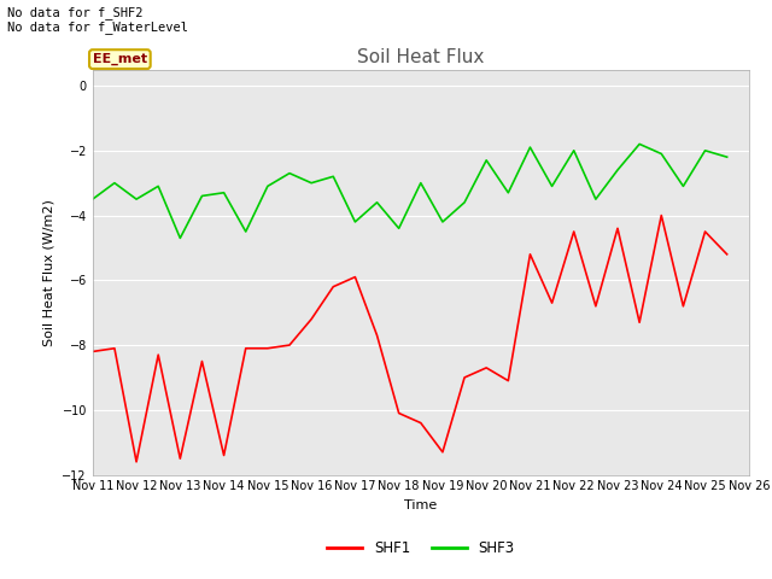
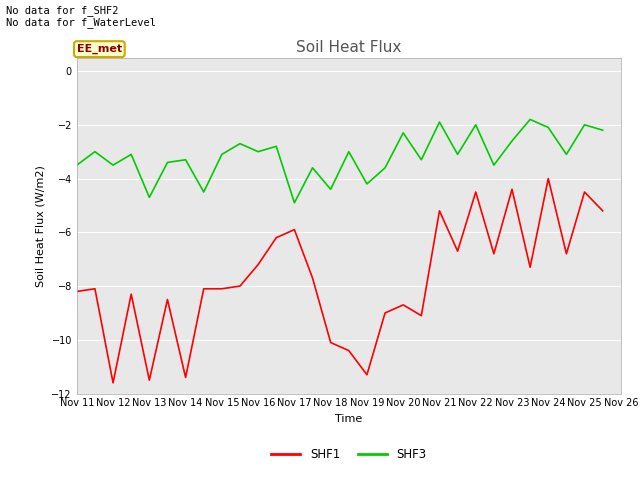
SHF3/Nov 17: -4.2 -> -4.9
